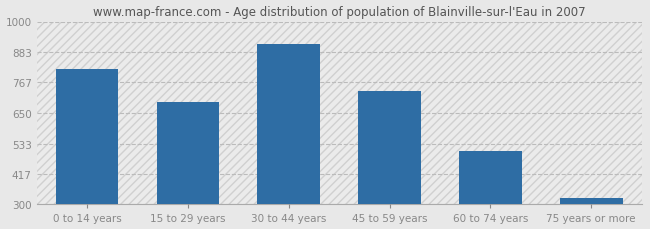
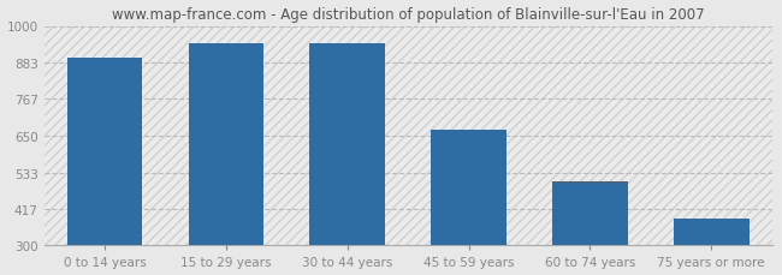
0 to 14 years: 820 -> 900
15 to 29 years: 693 -> 945
30 to 44 years: 912 -> 945
45 to 59 years: 733 -> 670
75 years or more: 323 -> 385
